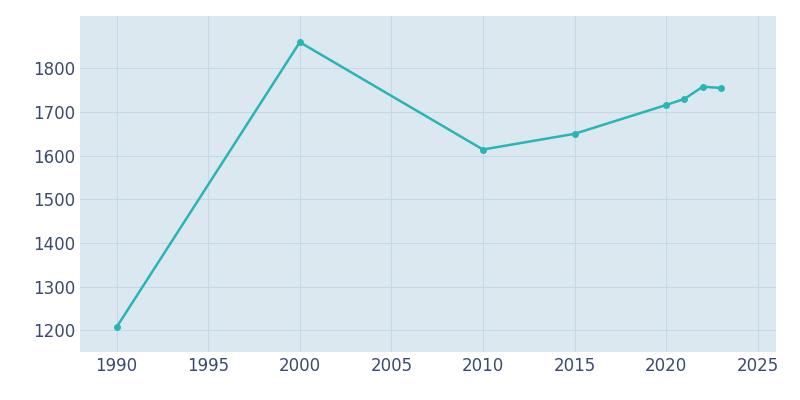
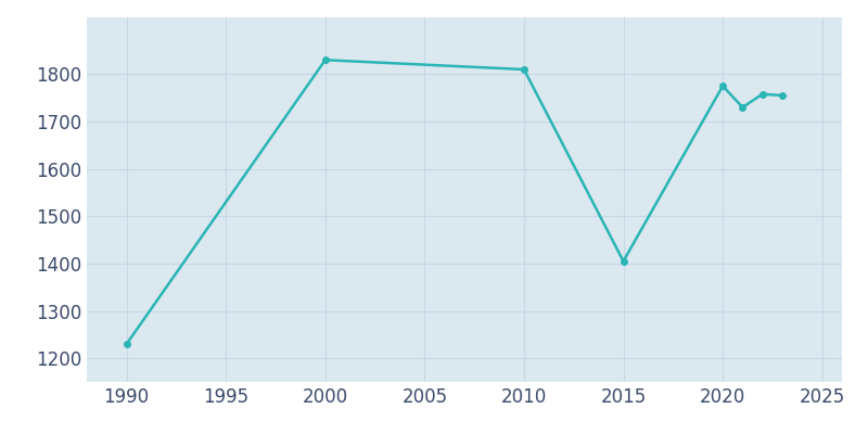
1990: 1207 -> 1230
2000: 1860 -> 1830
2010: 1614 -> 1810
2015: 1650 -> 1405
2020: 1716 -> 1775
